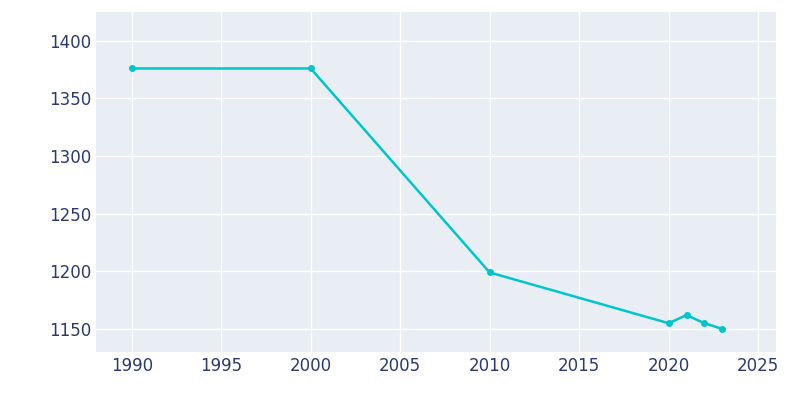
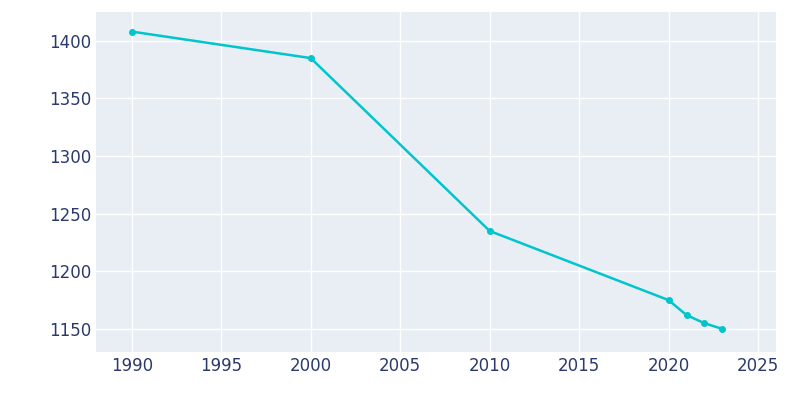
1990: 1376 -> 1408
2000: 1376 -> 1385
2010: 1199 -> 1235
2020: 1155 -> 1175
